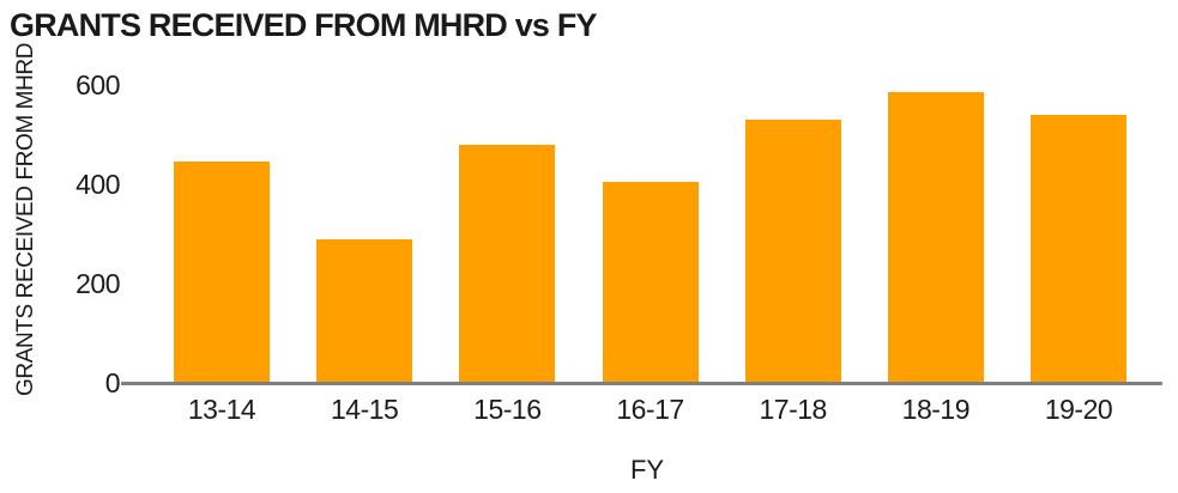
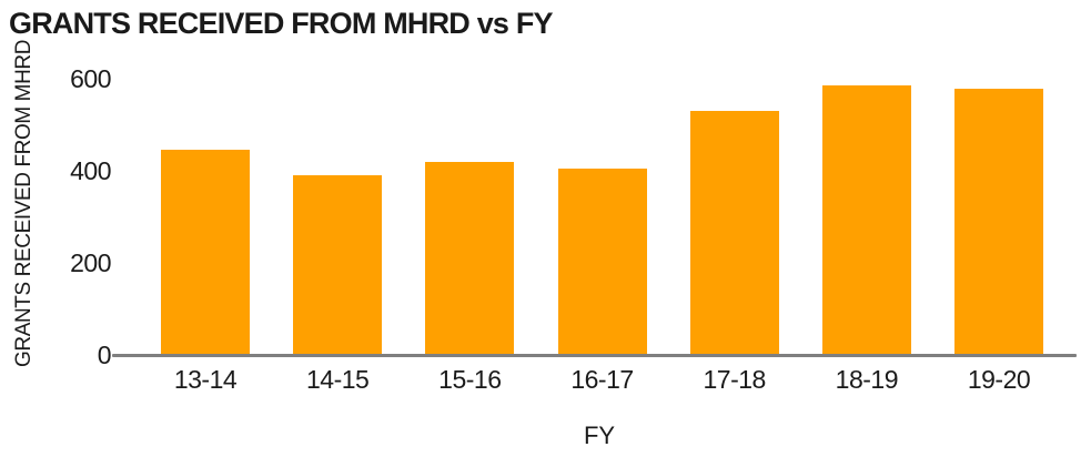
14-15: 290 -> 390
15-16: 480 -> 420
19-20: 540 -> 580
